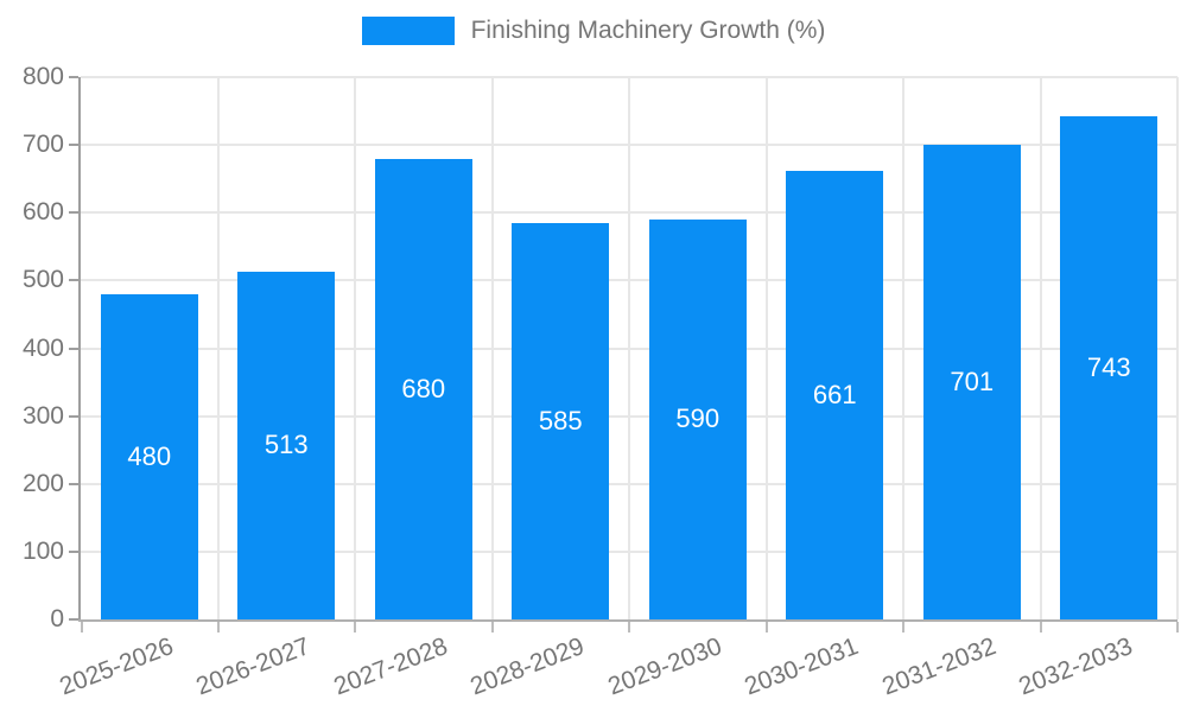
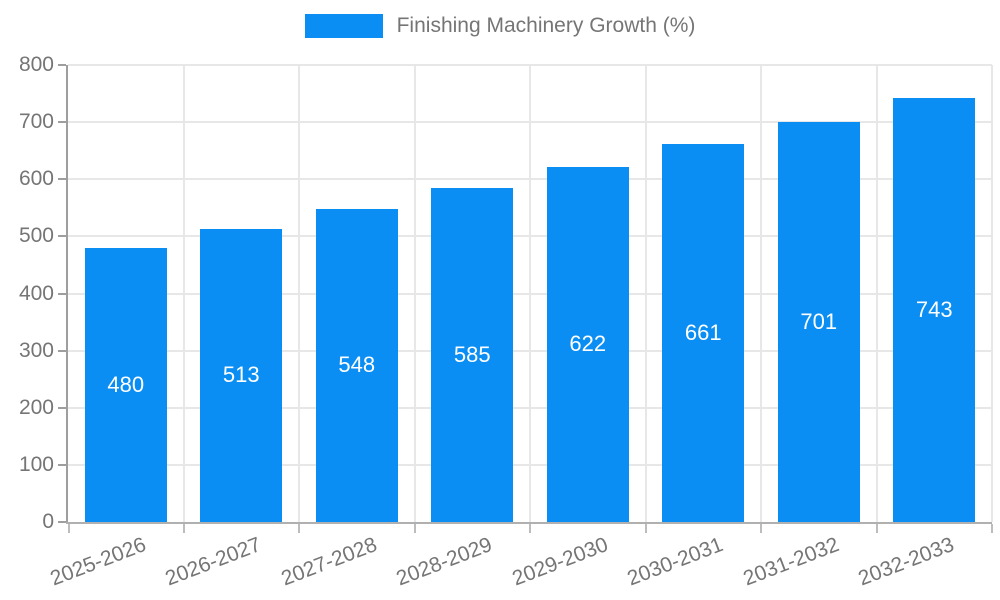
2027-2028: 680 -> 548
2029-2030: 590 -> 622
